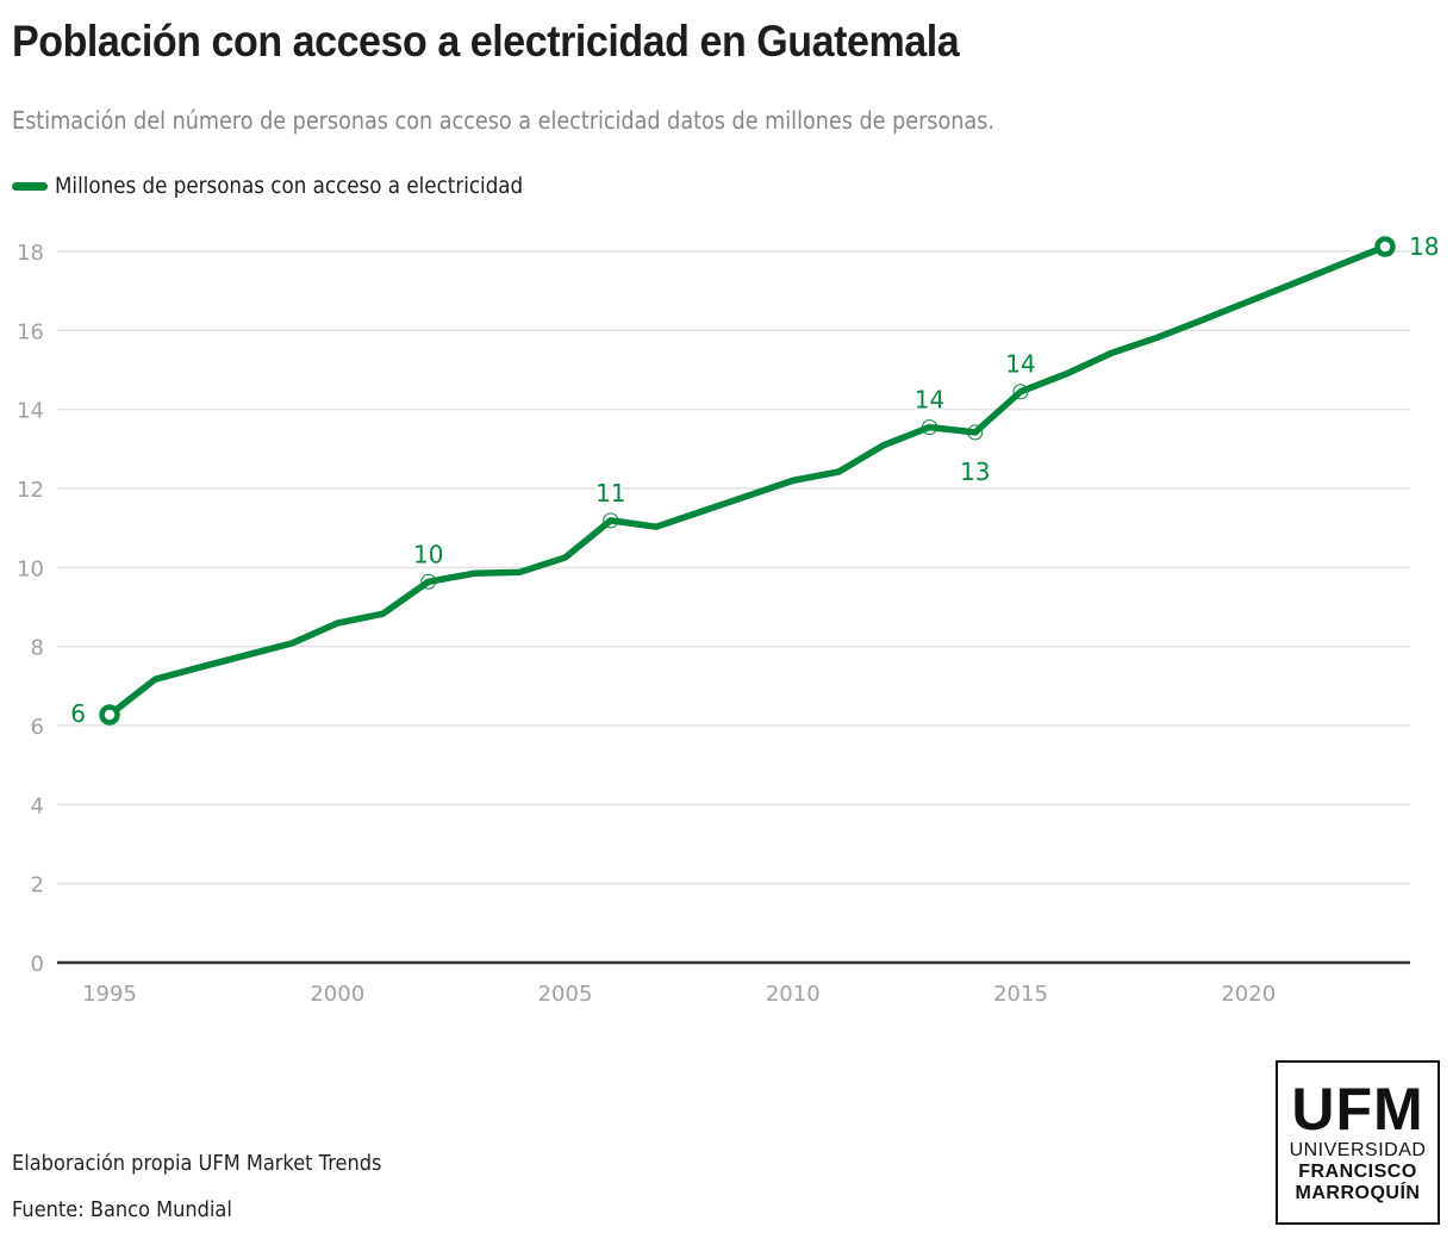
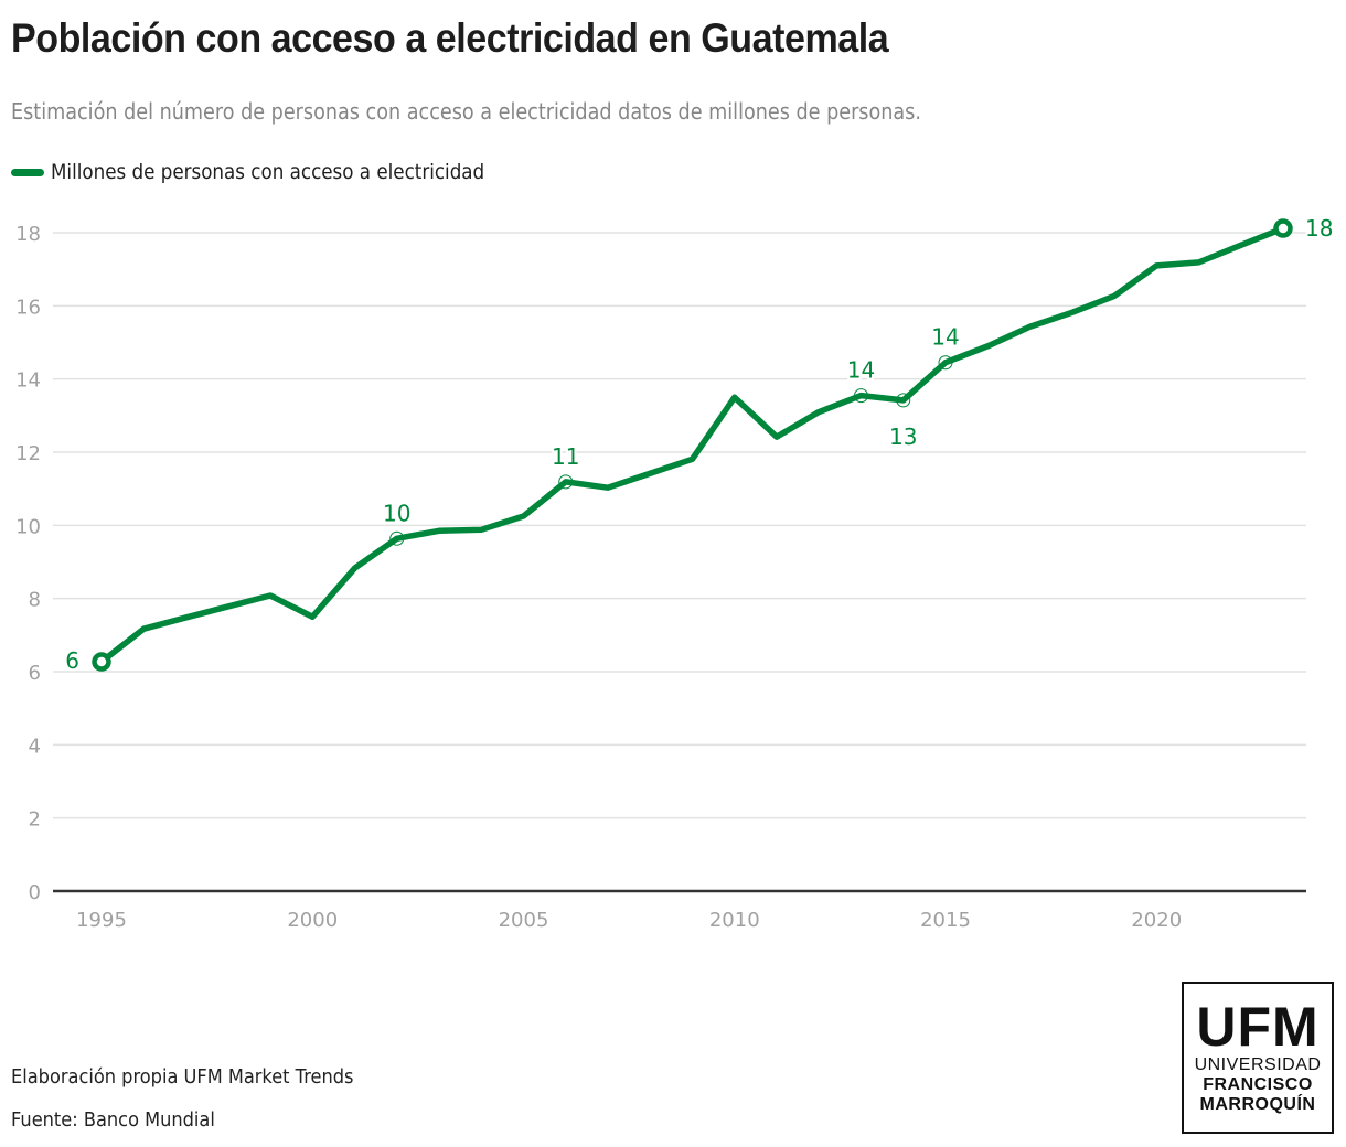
2000: 8.6 -> 7.5
2010: 12.2 -> 13.5
2020: 16.7 -> 17.1
